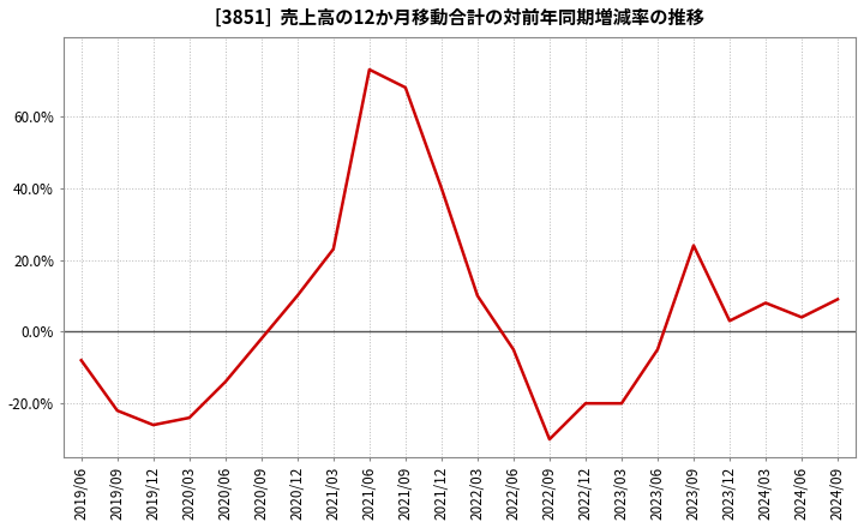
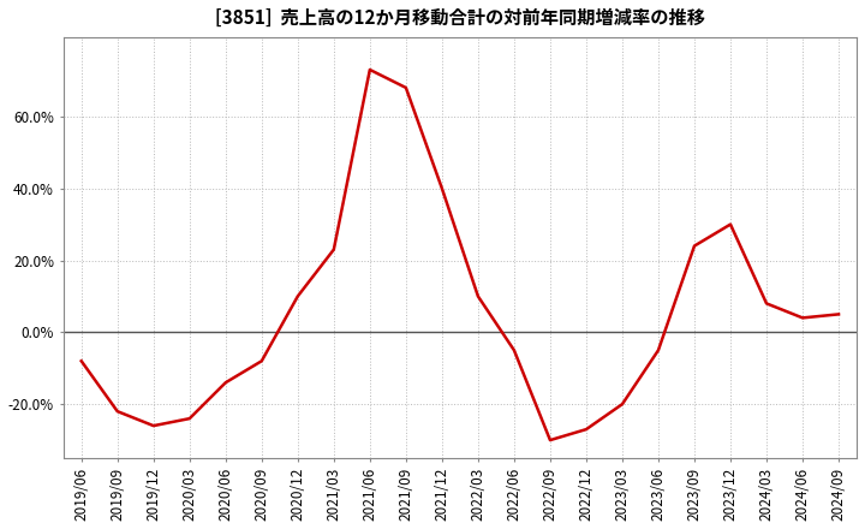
2020/09: -2% -> -8%
2022/12: -20% -> -27%
2023/12: 3% -> 30%
2024/09: 9% -> 5%
